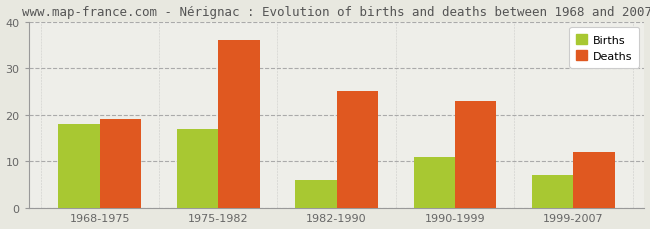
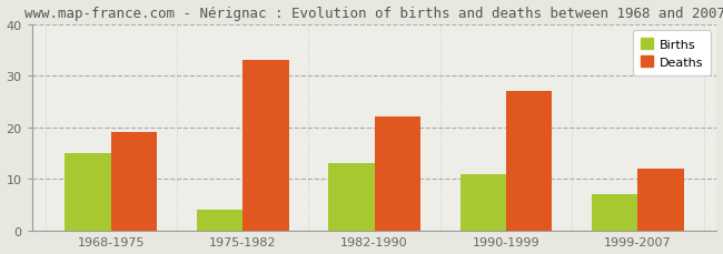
Births/1968-1975: 18 -> 15
Births/1975-1982: 17 -> 4
Deaths/1975-1982: 36 -> 33
Births/1982-1990: 6 -> 13
Deaths/1982-1990: 25 -> 22
Deaths/1990-1999: 23 -> 27
